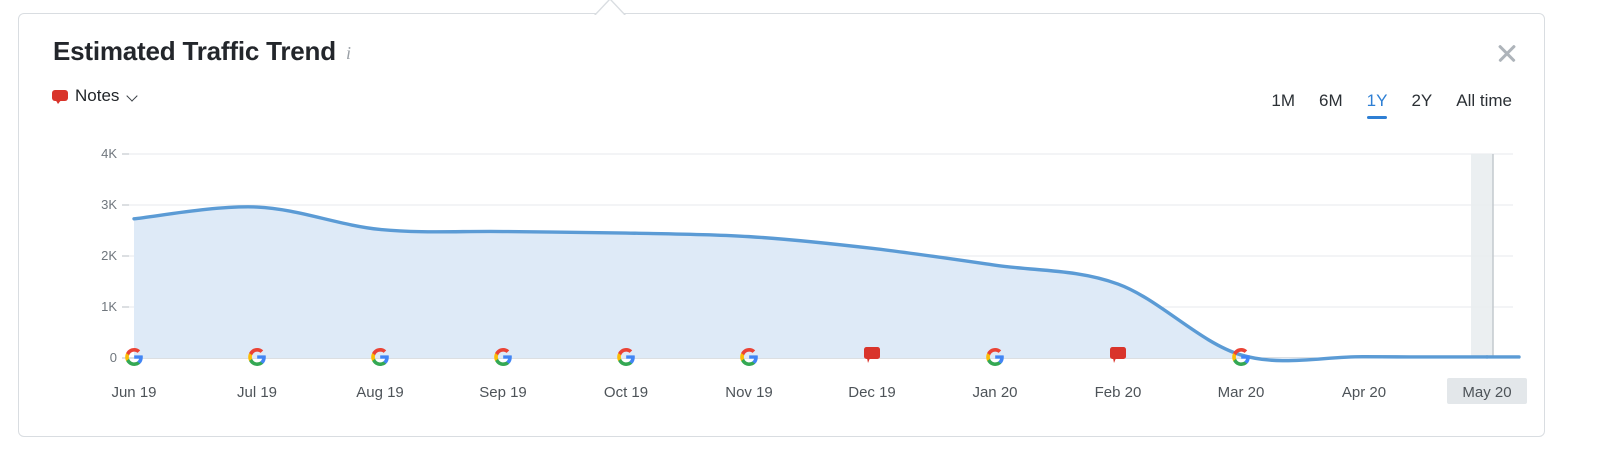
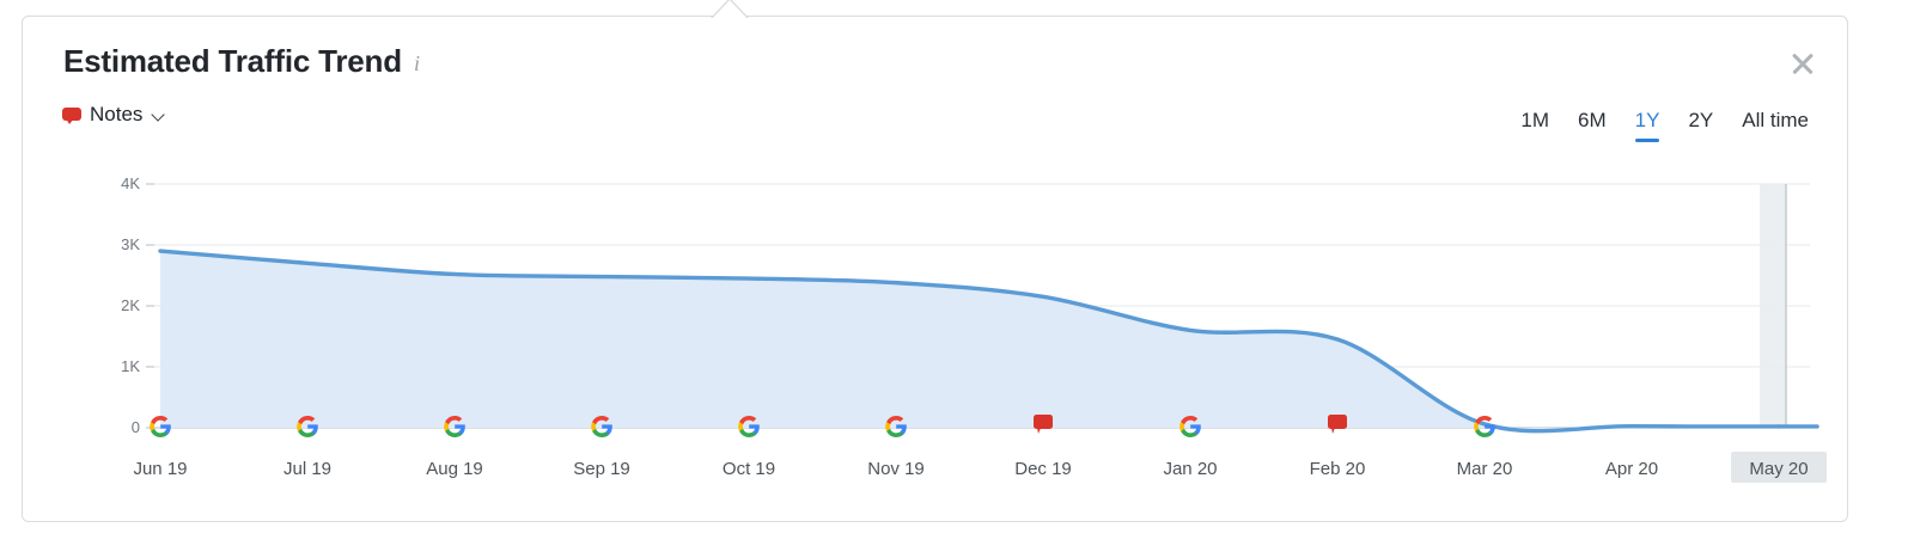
Jun 19: 2.7K -> 2.9K
Jul 19: 3.0K -> 2.7K
Jan 20: 1.8K -> 1.6K
